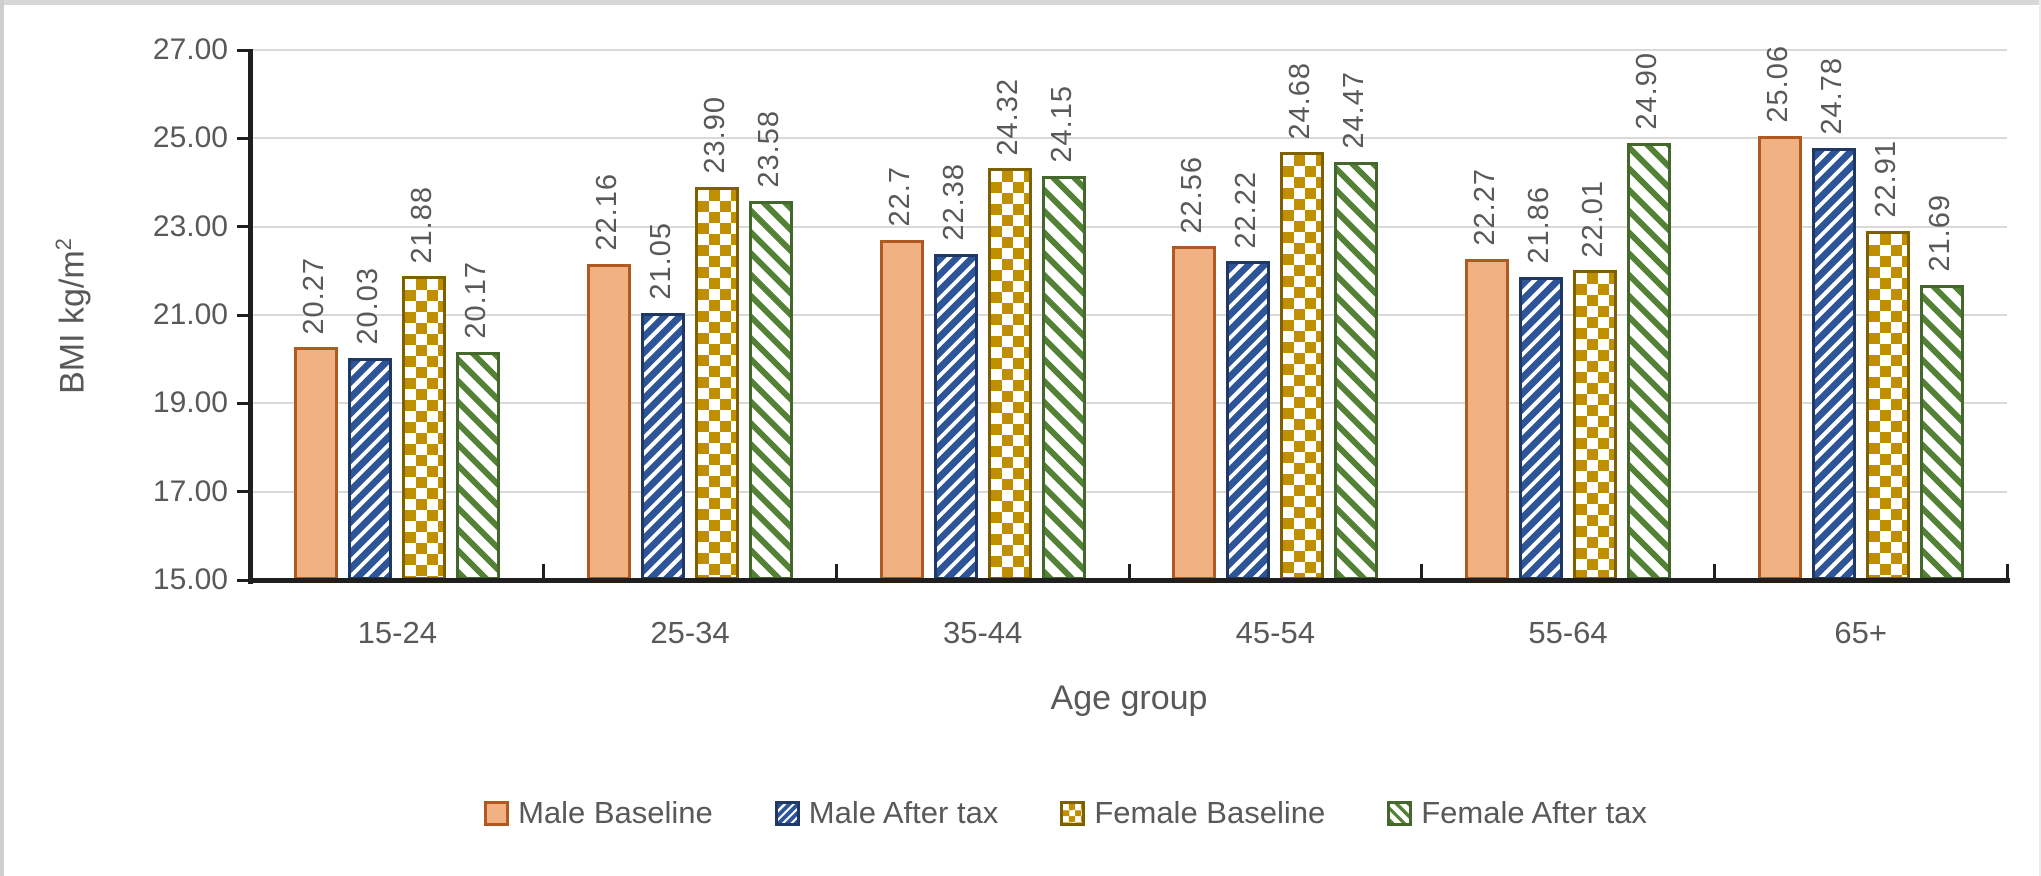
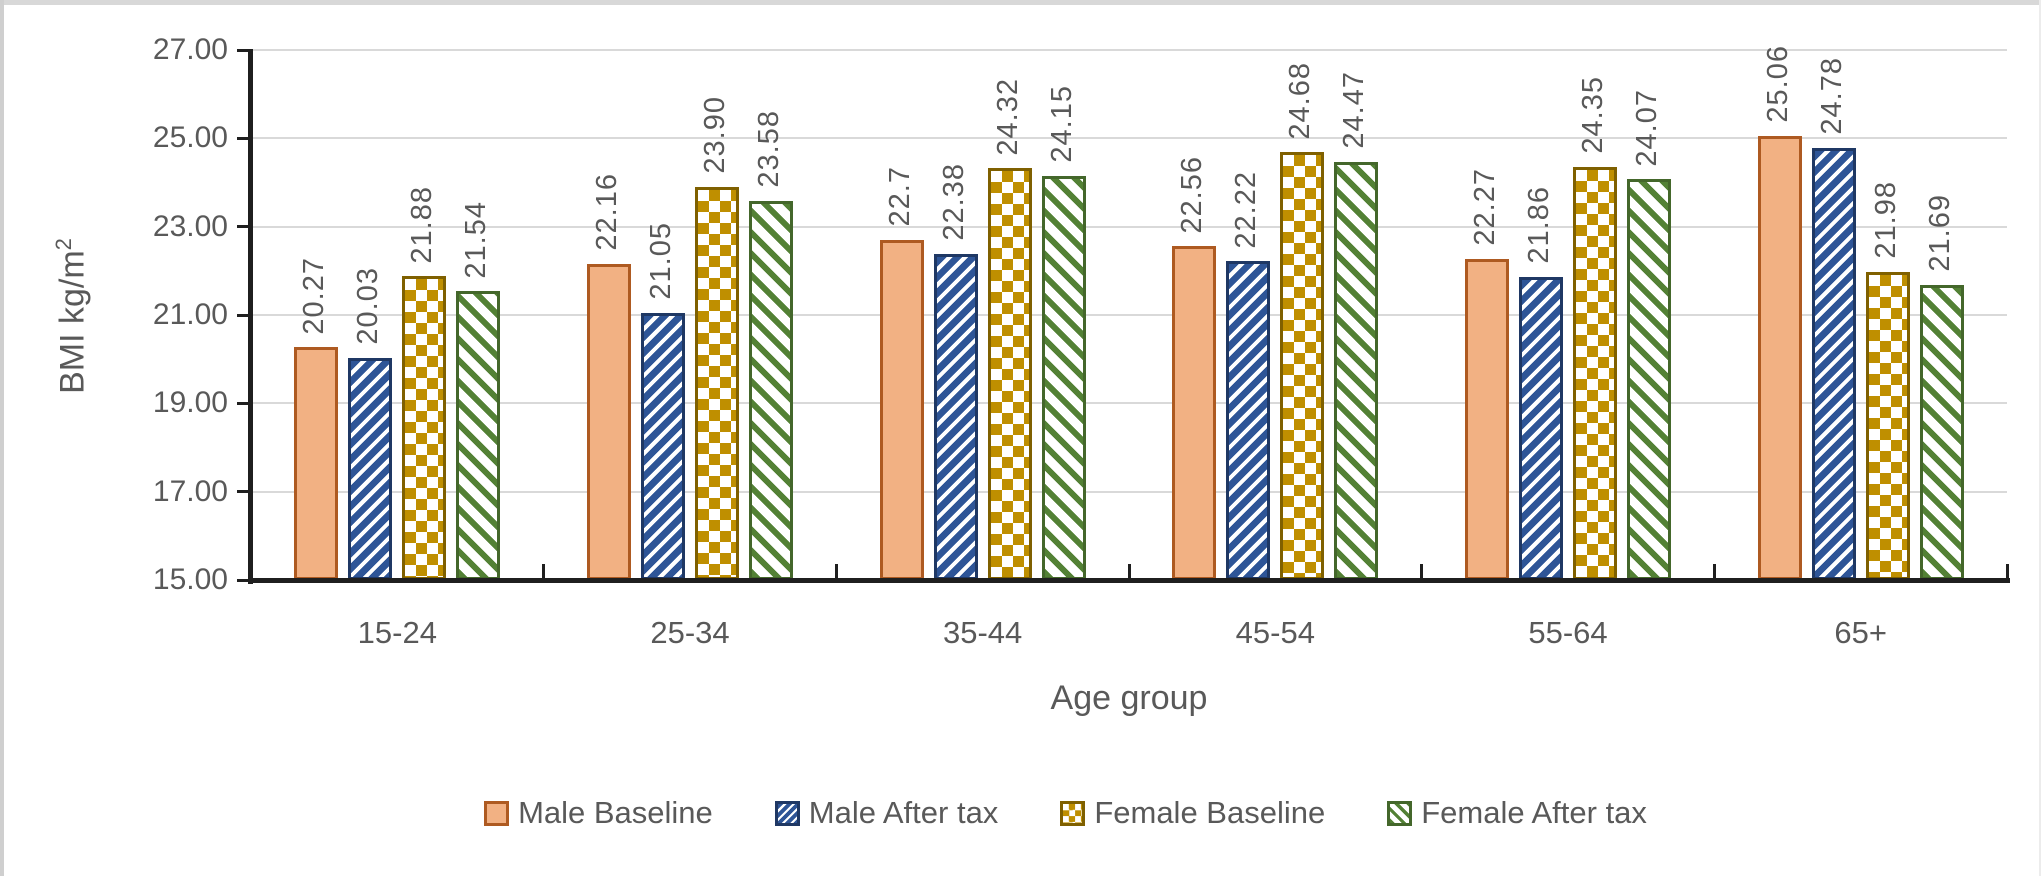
Female After tax/15-24: 20.17 -> 21.54
Female Baseline/55-64: 22.01 -> 24.35
Female After tax/55-64: 24.90 -> 24.07
Female Baseline/65+: 22.91 -> 21.98
